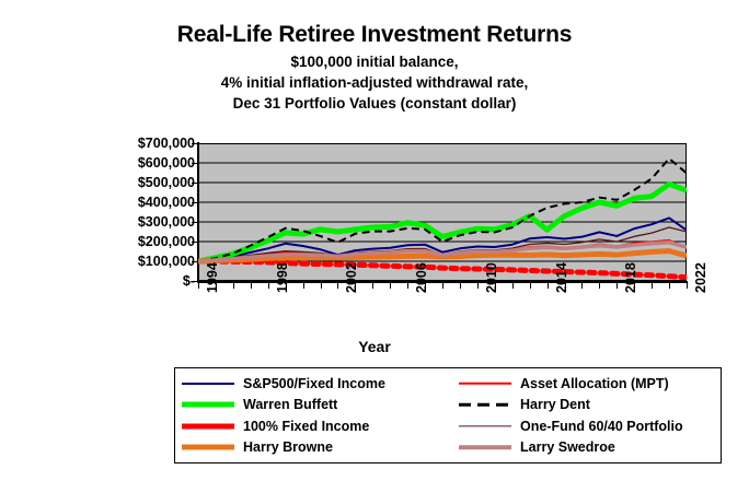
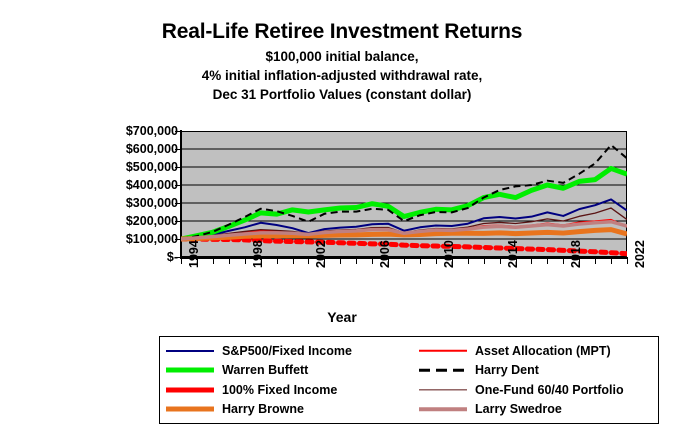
Warren Buffett/2014: $260000 -> $350000
One-Fund 60/40 Portfolio/2022: $250000 -> $210000
